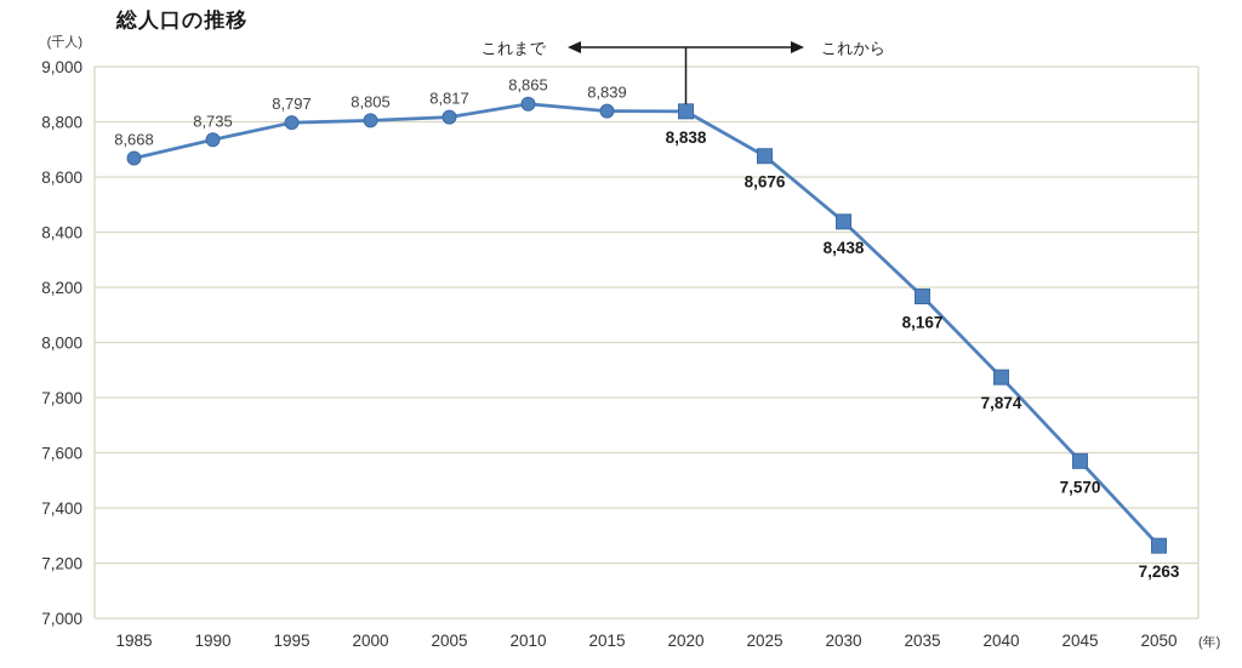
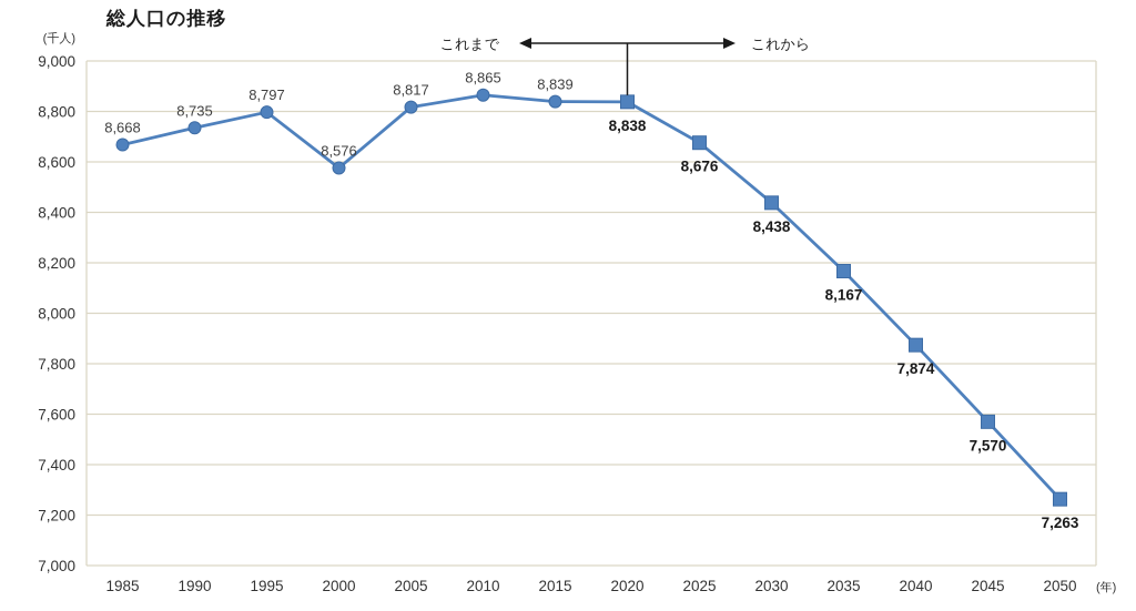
2000: 8,805 -> 8,576
